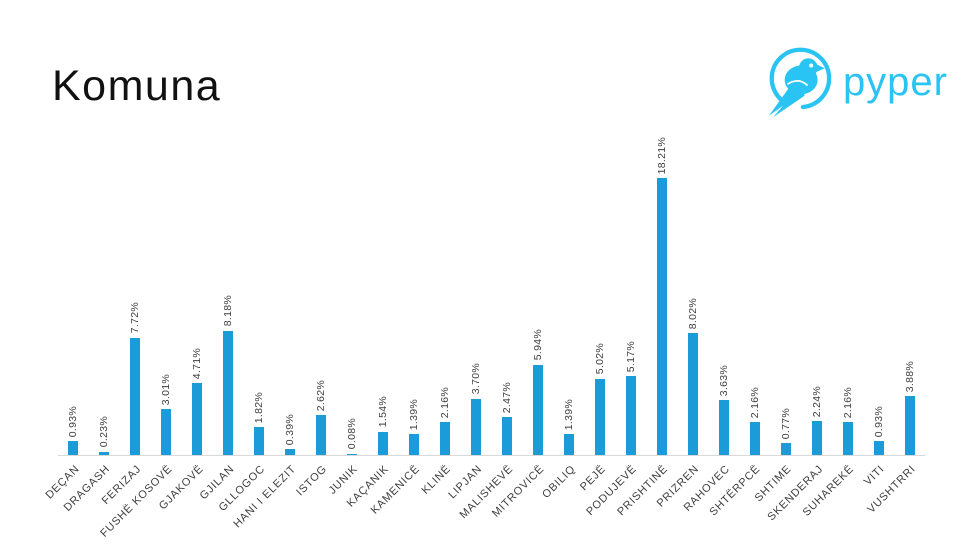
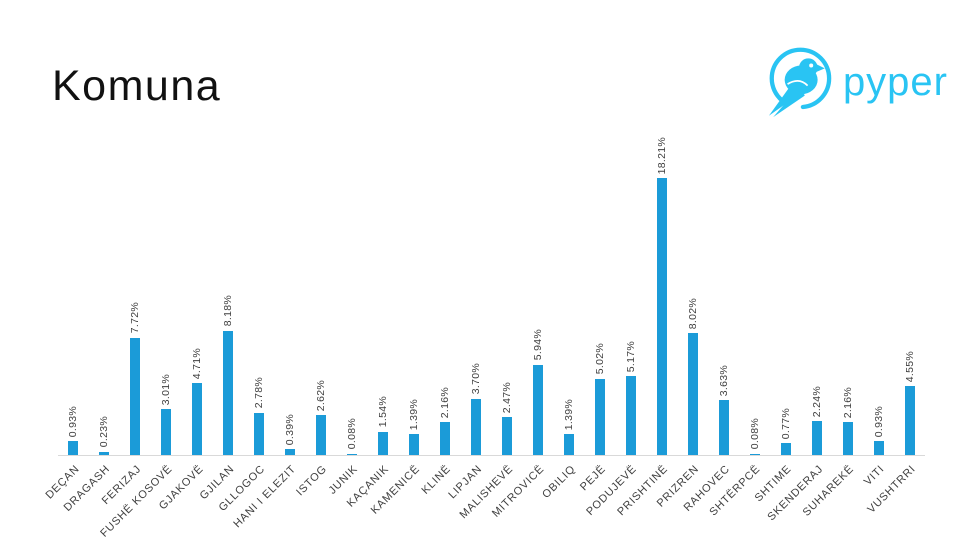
GLLOGOC: 1.82% -> 2.78%
SHTËRPCË: 2.16% -> 0.08%
VUSHTRRI: 3.88% -> 4.55%
